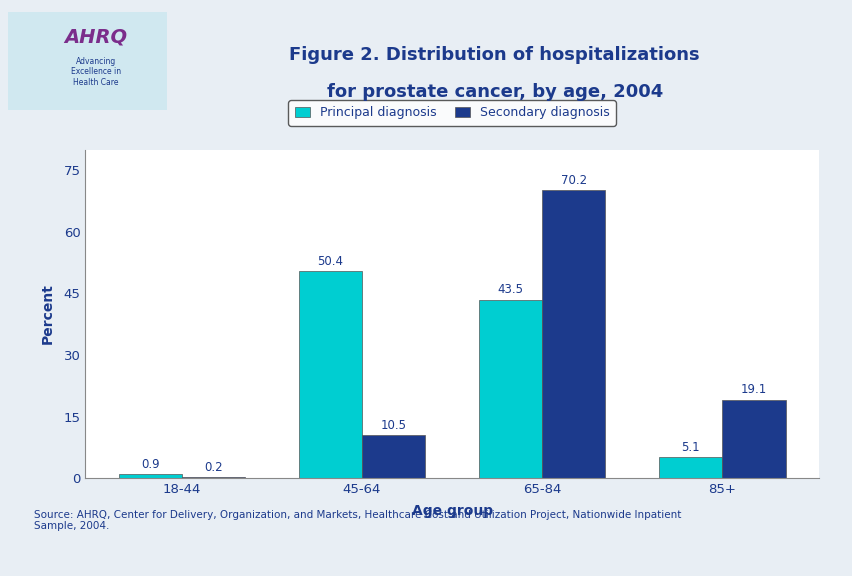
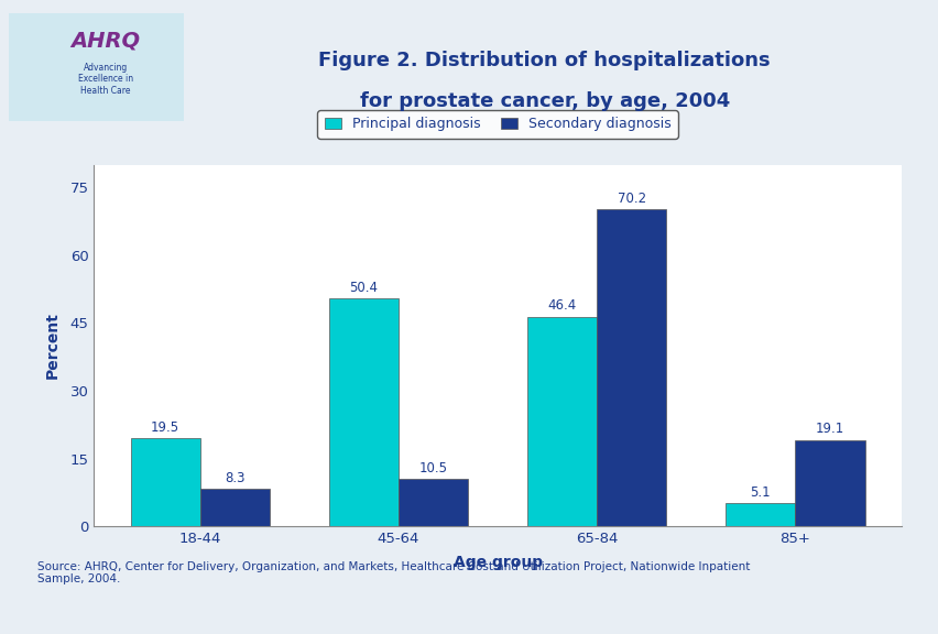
Principal diagnosis/18-44: 0.9 -> 19.5
Secondary diagnosis/18-44: 0.2 -> 8.3
Principal diagnosis/65-84: 43.5 -> 46.4
